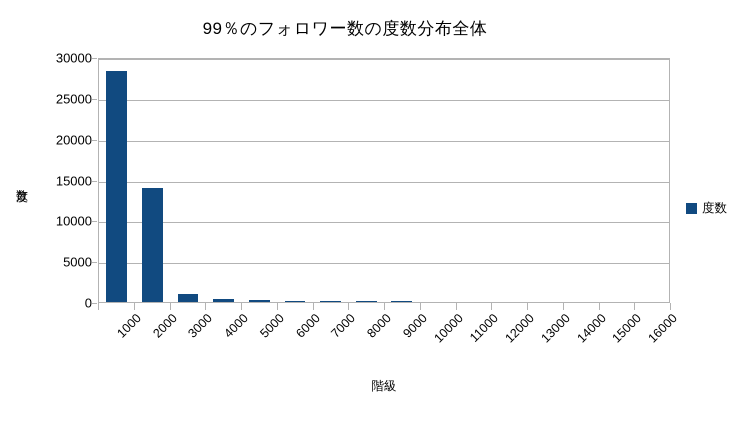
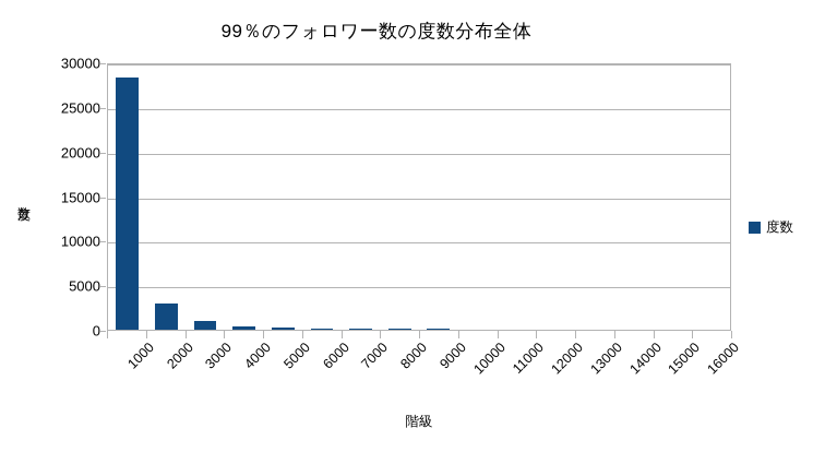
2000: 14000 -> 3000
